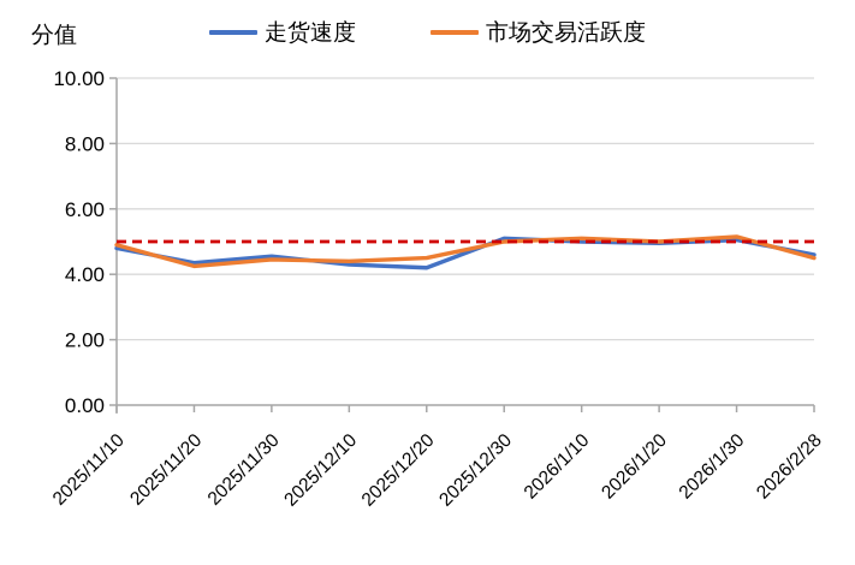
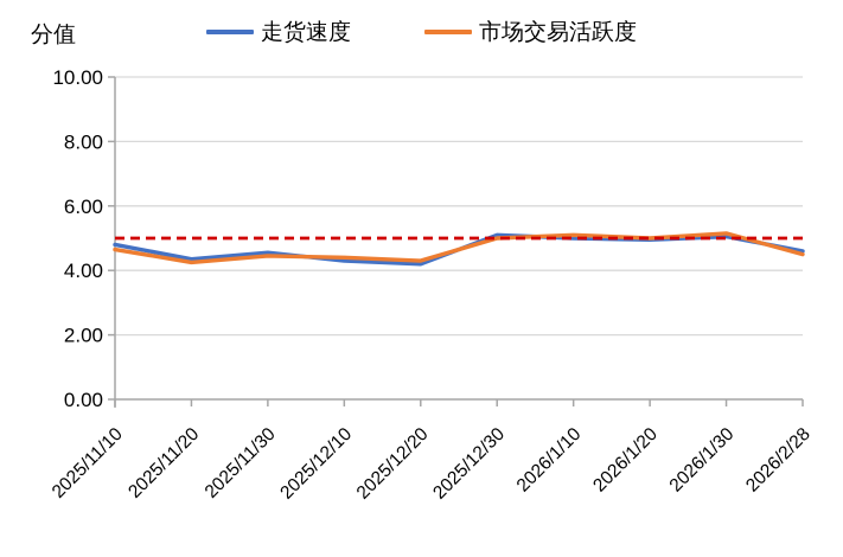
市场交易活跃度/2025/11/10: 4.9 -> 4.7
市场交易活跃度/2025/12/20: 4.5 -> 4.3
